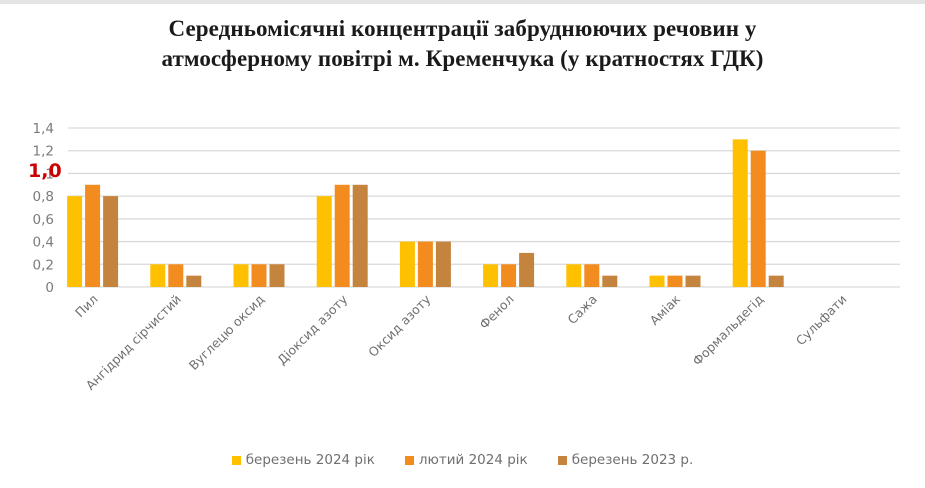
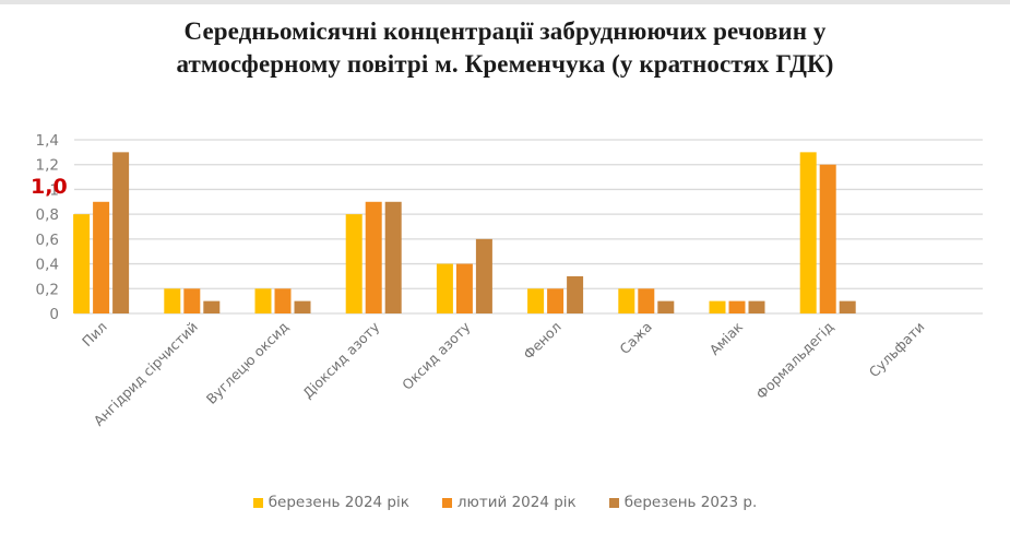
березень 2023 р./Пил: 0,8 -> 1,3
березень 2023 р./Вуглецю оксид: 0,2 -> 0,1
березень 2023 р./Оксид азоту: 0,4 -> 0,6
